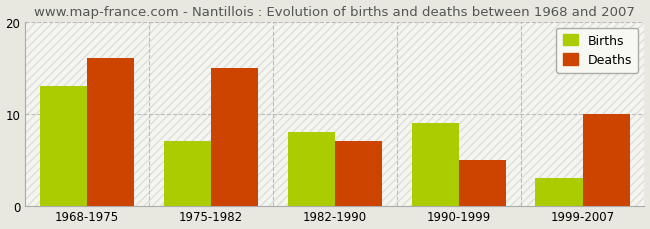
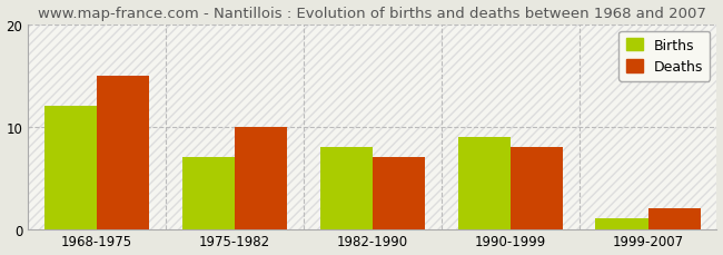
Births/1968-1975: 13 -> 12
Deaths/1968-1975: 16 -> 15
Deaths/1975-1982: 15 -> 10
Deaths/1990-1999: 5 -> 8
Births/1999-2007: 3 -> 1
Deaths/1999-2007: 10 -> 2
